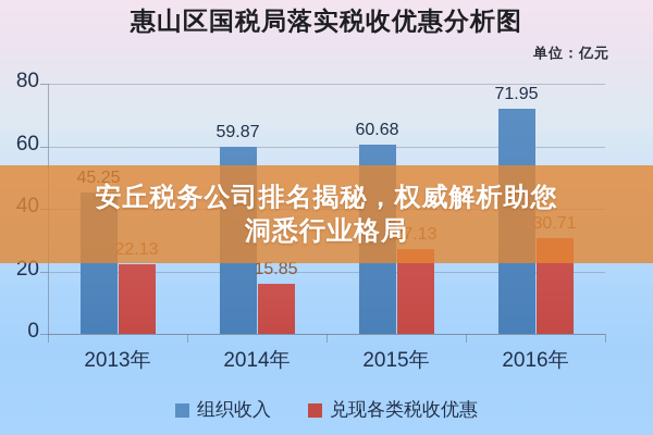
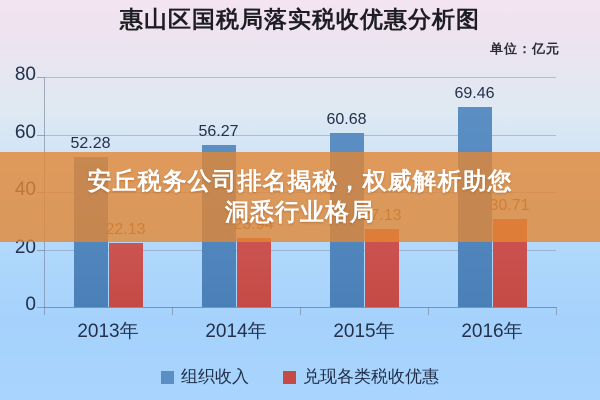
组织收入/2013年: 45.25 -> 52.28
组织收入/2014年: 59.87 -> 56.27
兑现各类税收优惠/2014年: 15.85 -> 23.94
组织收入/2016年: 71.95 -> 69.46
